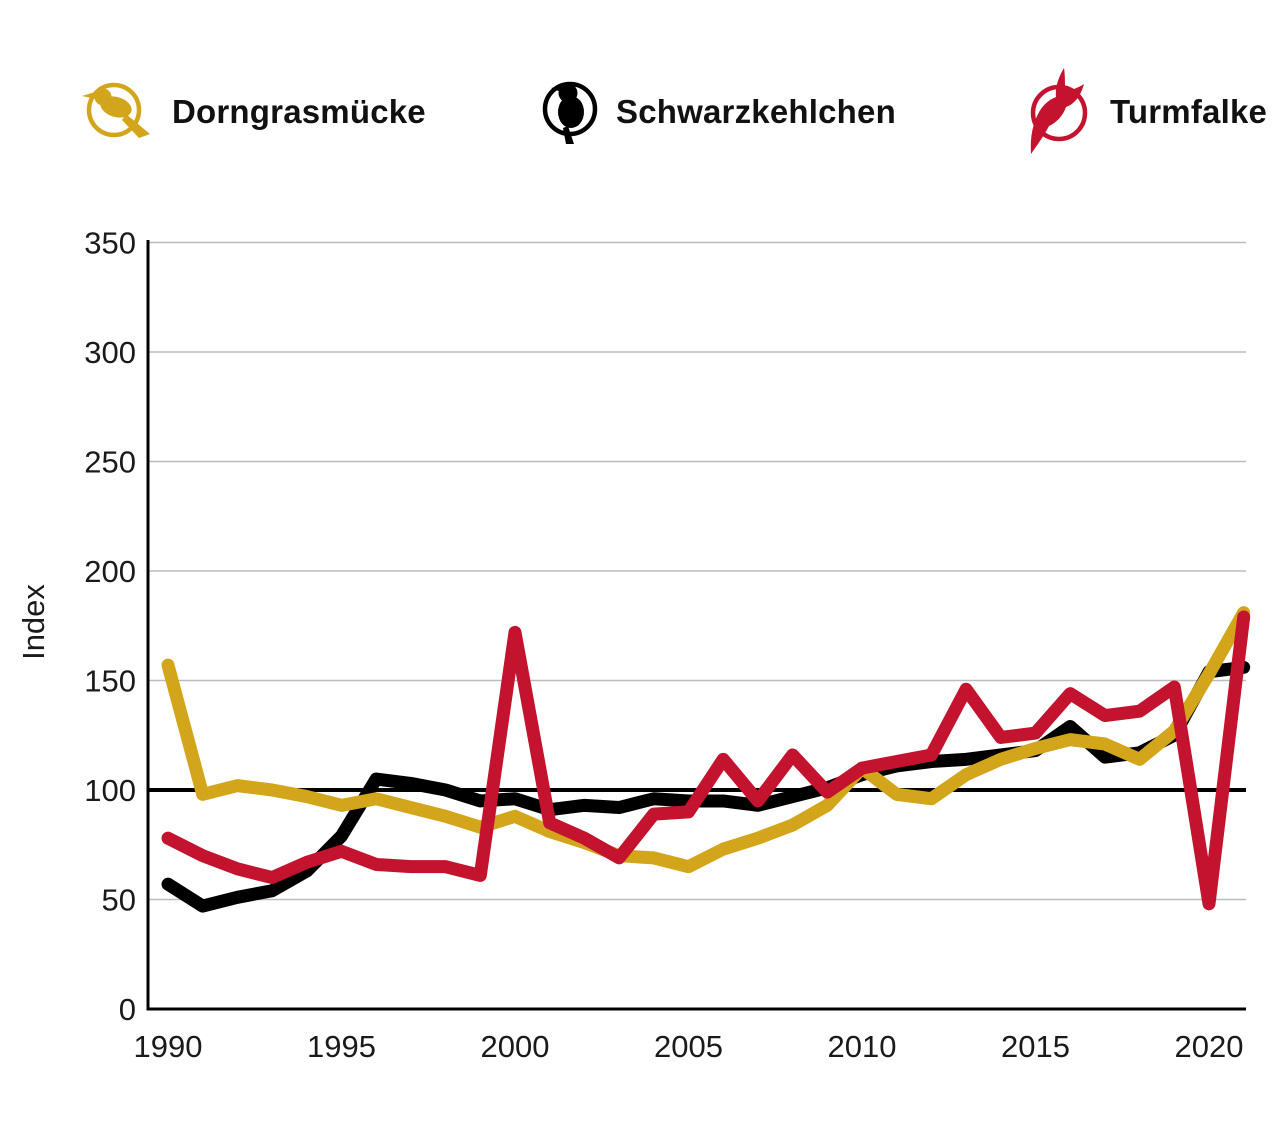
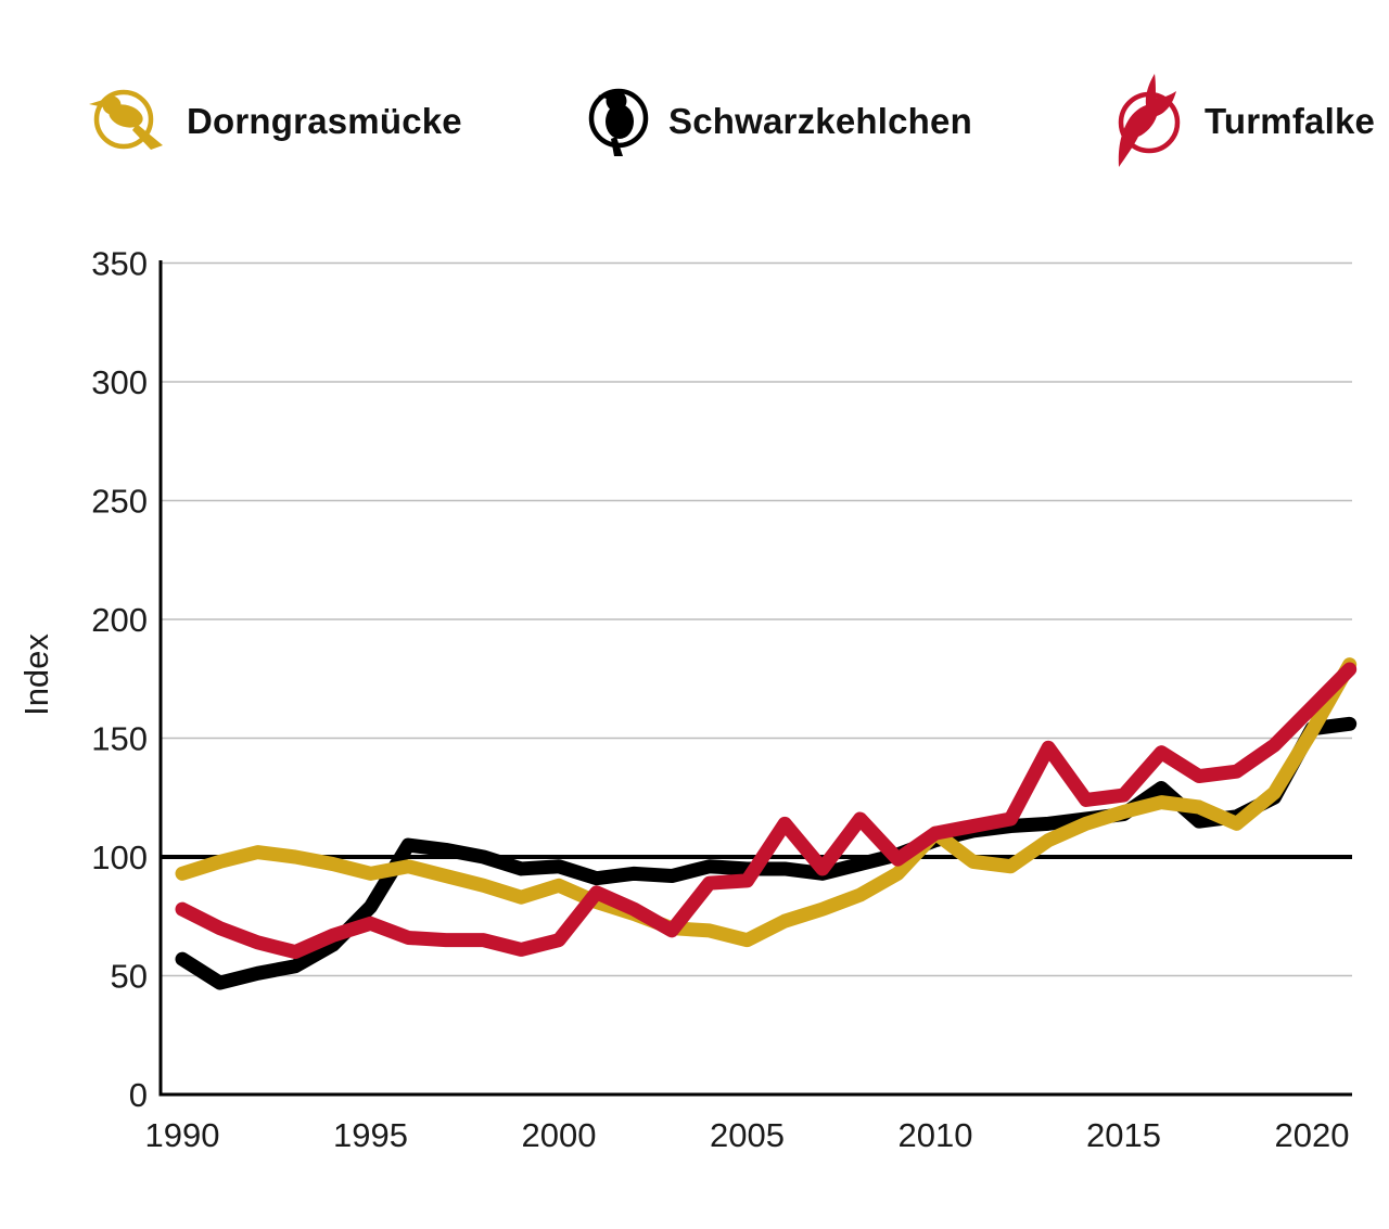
Dorngrasmücke/1990: 157 -> 93
Turmfalke/2000: 172 -> 65
Turmfalke/2020: 48 -> 163
